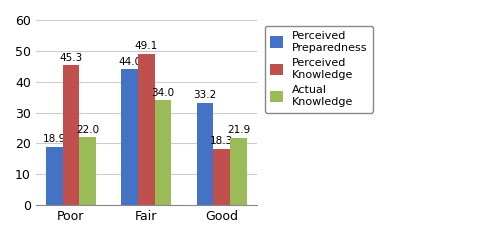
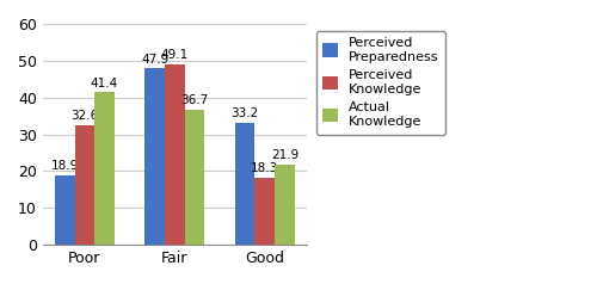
Perceived Knowledge/Poor: 45.3 -> 32.6
Actual Knowledge/Poor: 22.0 -> 41.4
Perceived Preparedness/Fair: 44.0 -> 47.9
Actual Knowledge/Fair: 34.0 -> 36.7
